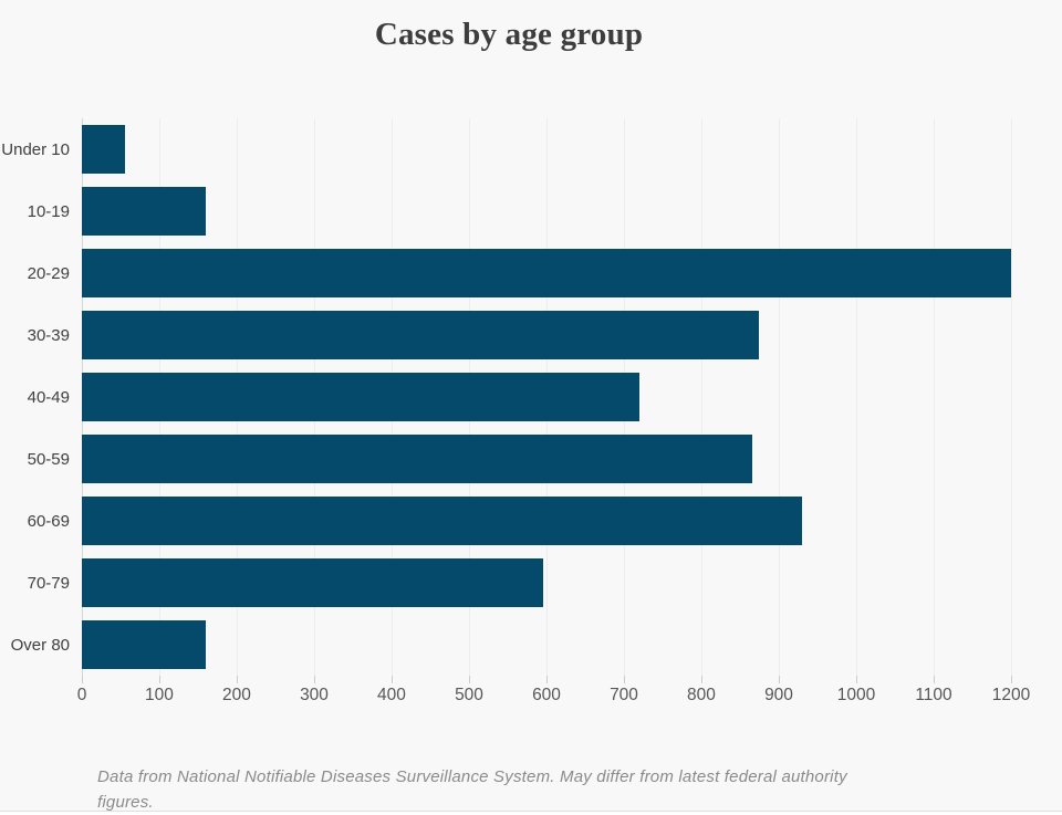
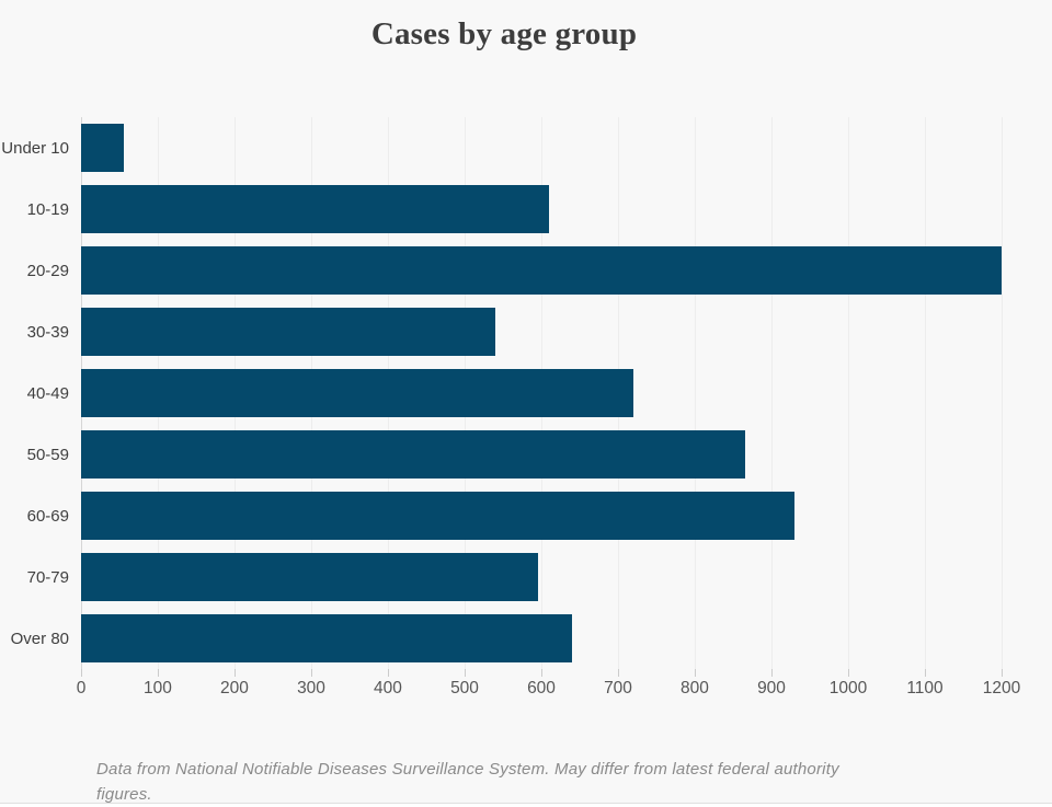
10-19: 160 -> 610
30-39: 880 -> 540
Over 80: 160 -> 640
